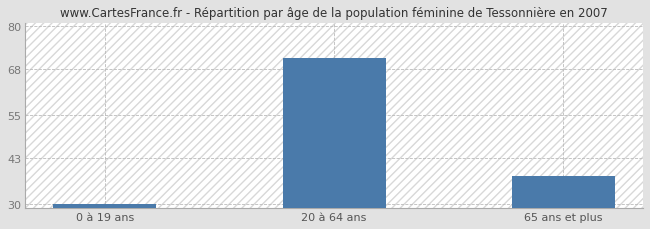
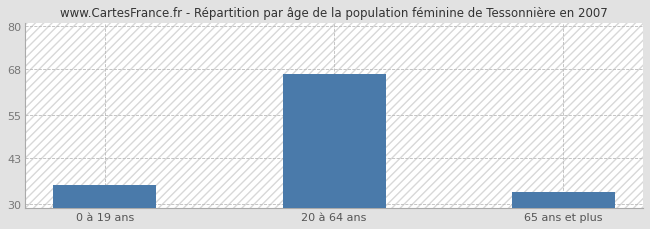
0 à 19 ans: 30.2 -> 35.5
20 à 64 ans: 71.0 -> 66.5
65 ans et plus: 38.0 -> 33.5
